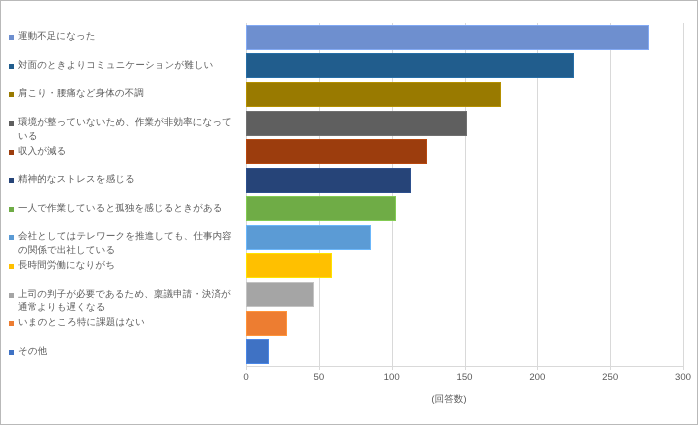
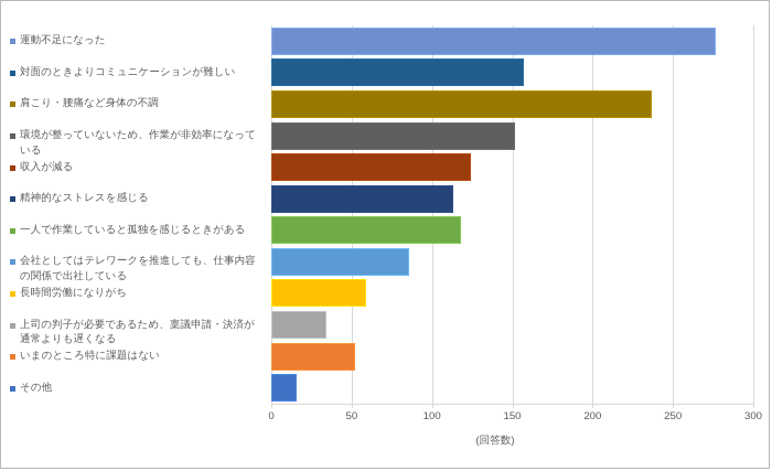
対面のときよりコミュニケーションが難しい: 225 -> 157
肩こり・腰痛など身体の不調: 175 -> 237
一人で作業していると孤独を感じるときがある: 103 -> 118
上司の判子が必要であるため、稟議申請・決済が通常よりも遅くなる: 47 -> 34
いまのところ特に課題はない: 28 -> 52
